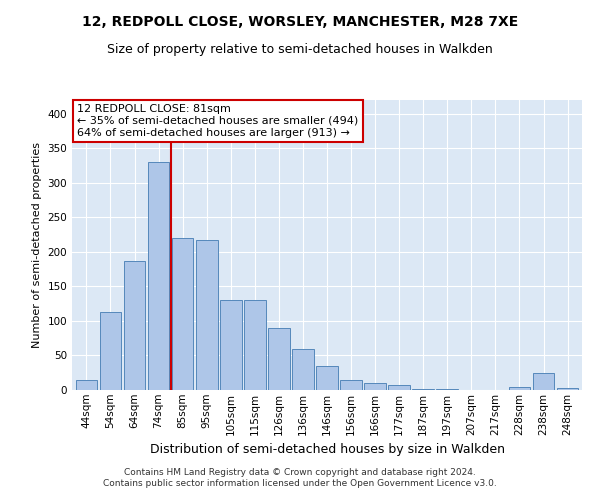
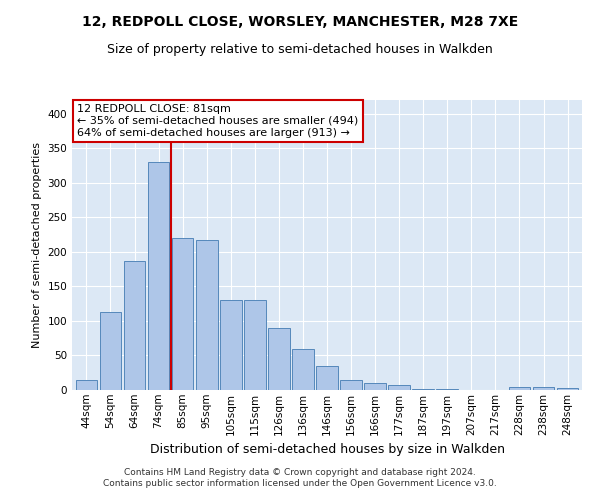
238sqm: 24 -> 4
